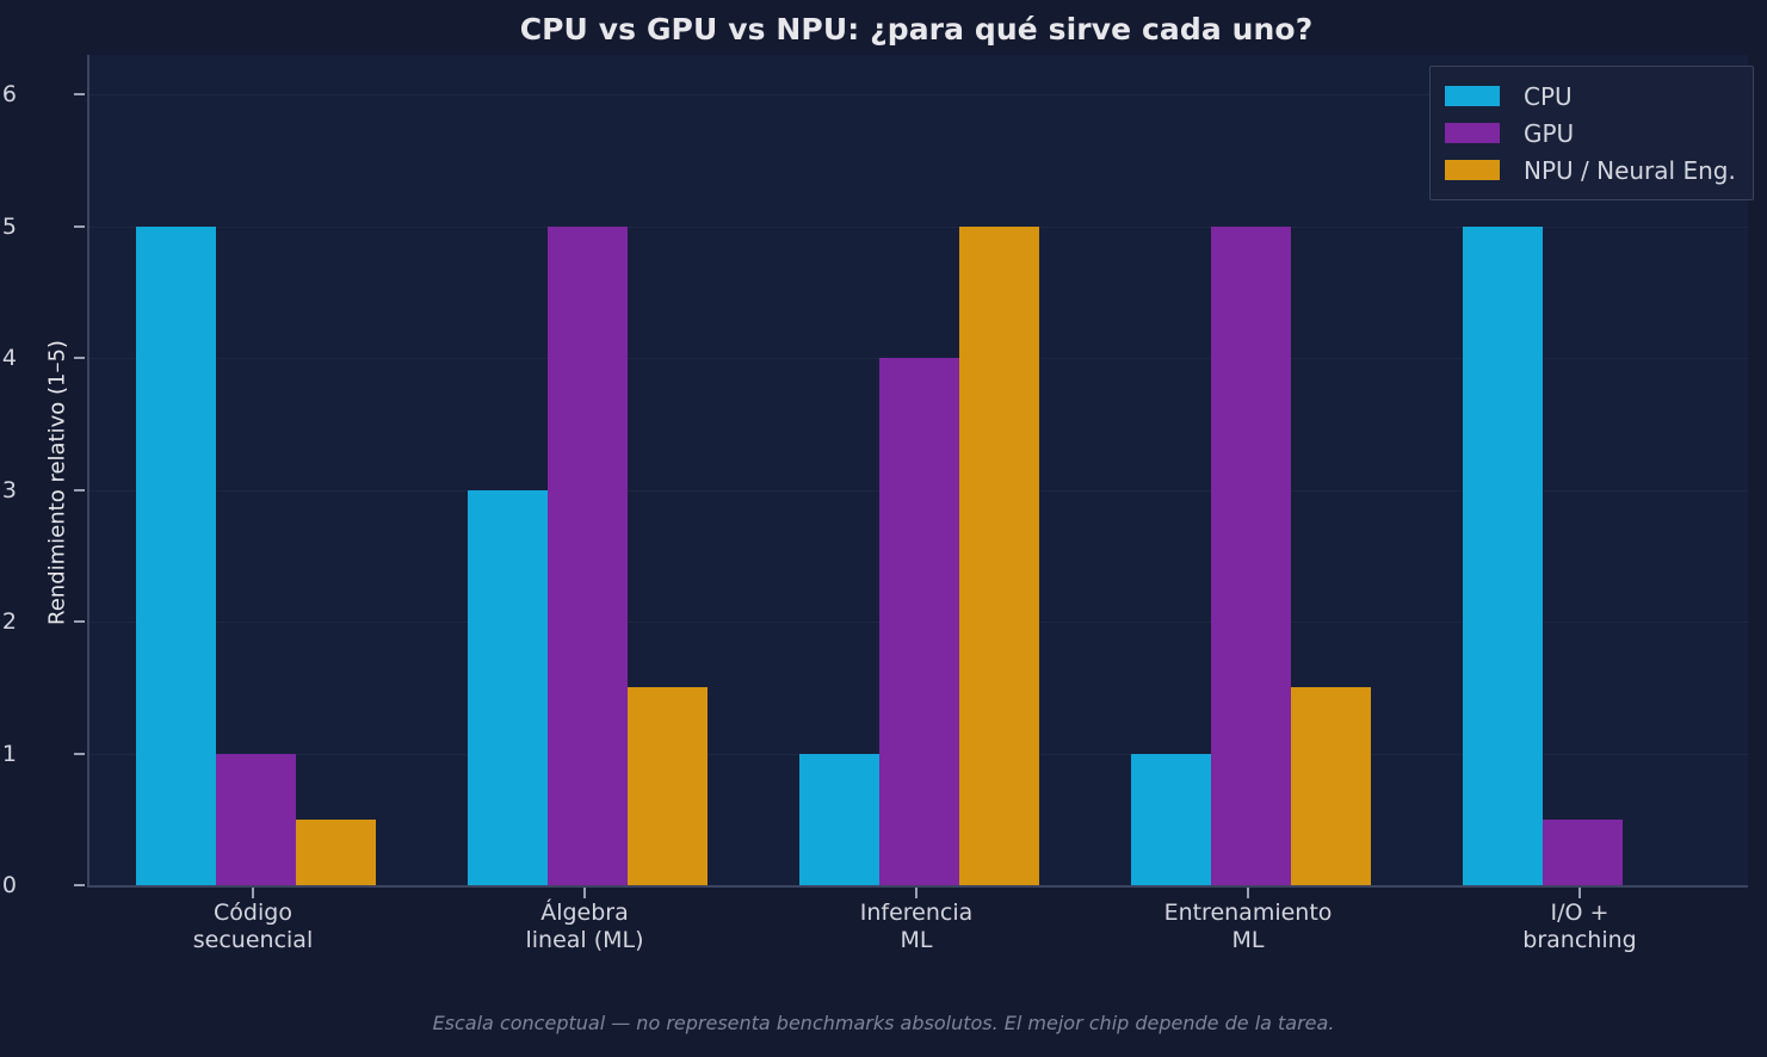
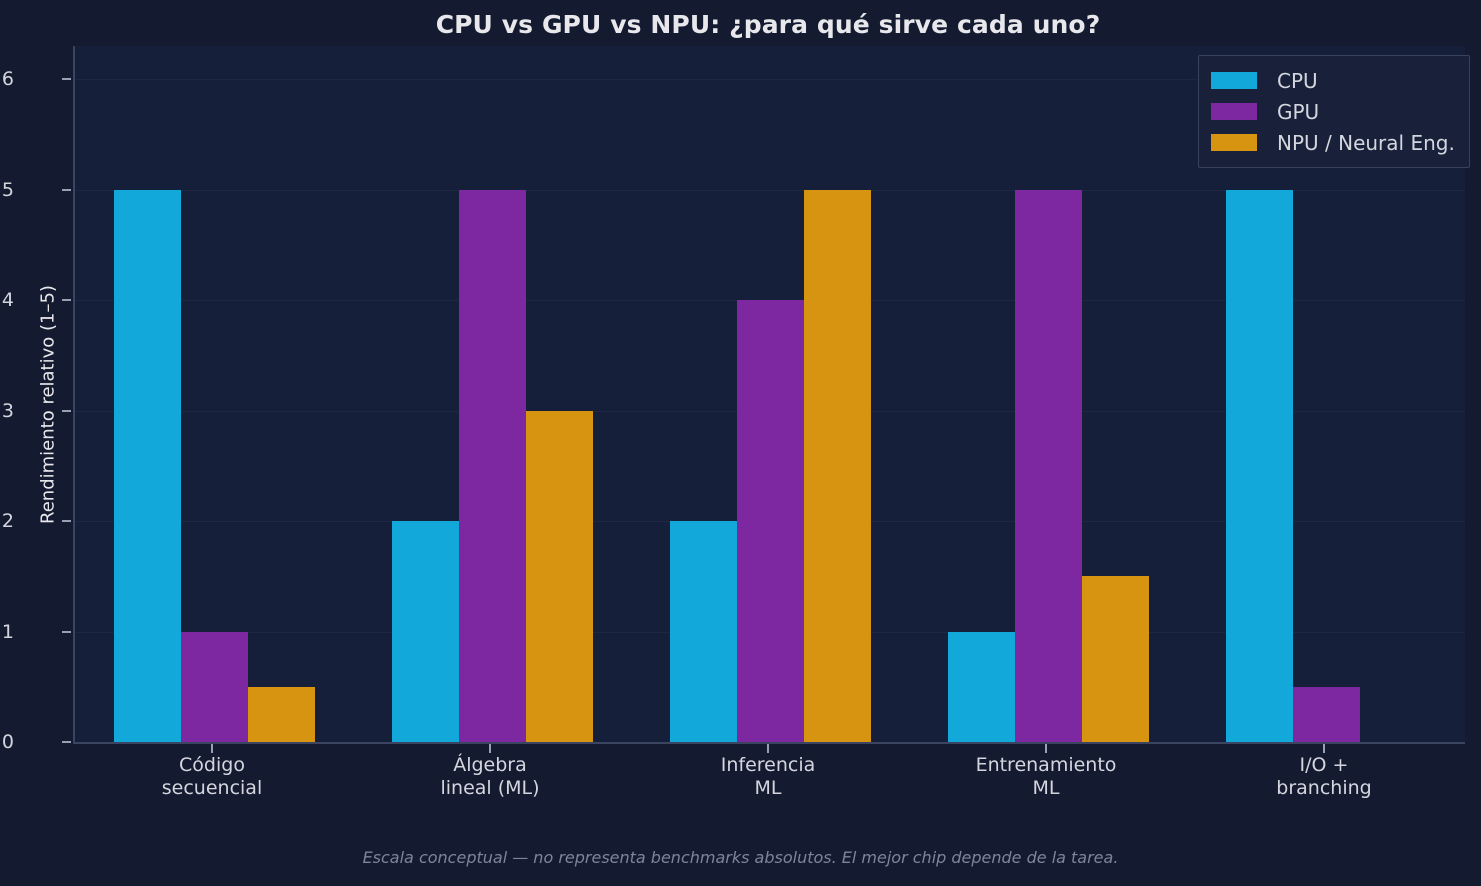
CPU/Álgebra lineal (ML): 3 -> 2
NPU / Neural Eng./Álgebra lineal (ML): 1.5 -> 3.0
CPU/Inferencia ML: 1 -> 2
